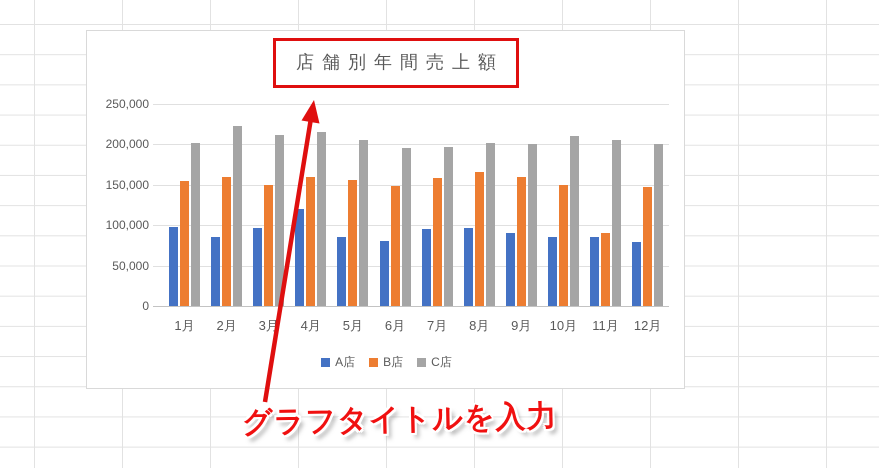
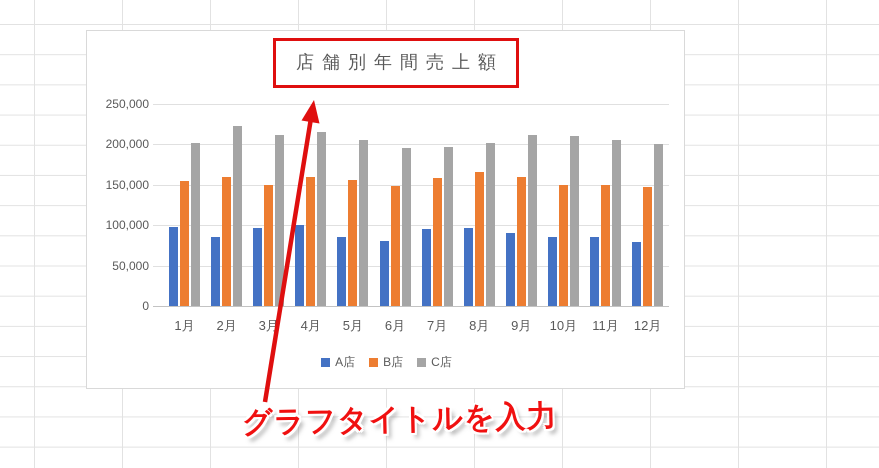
A店/4月: 120000 -> 100000
C店/9月: 200000 -> 210000
B店/11月: 90000 -> 150000
